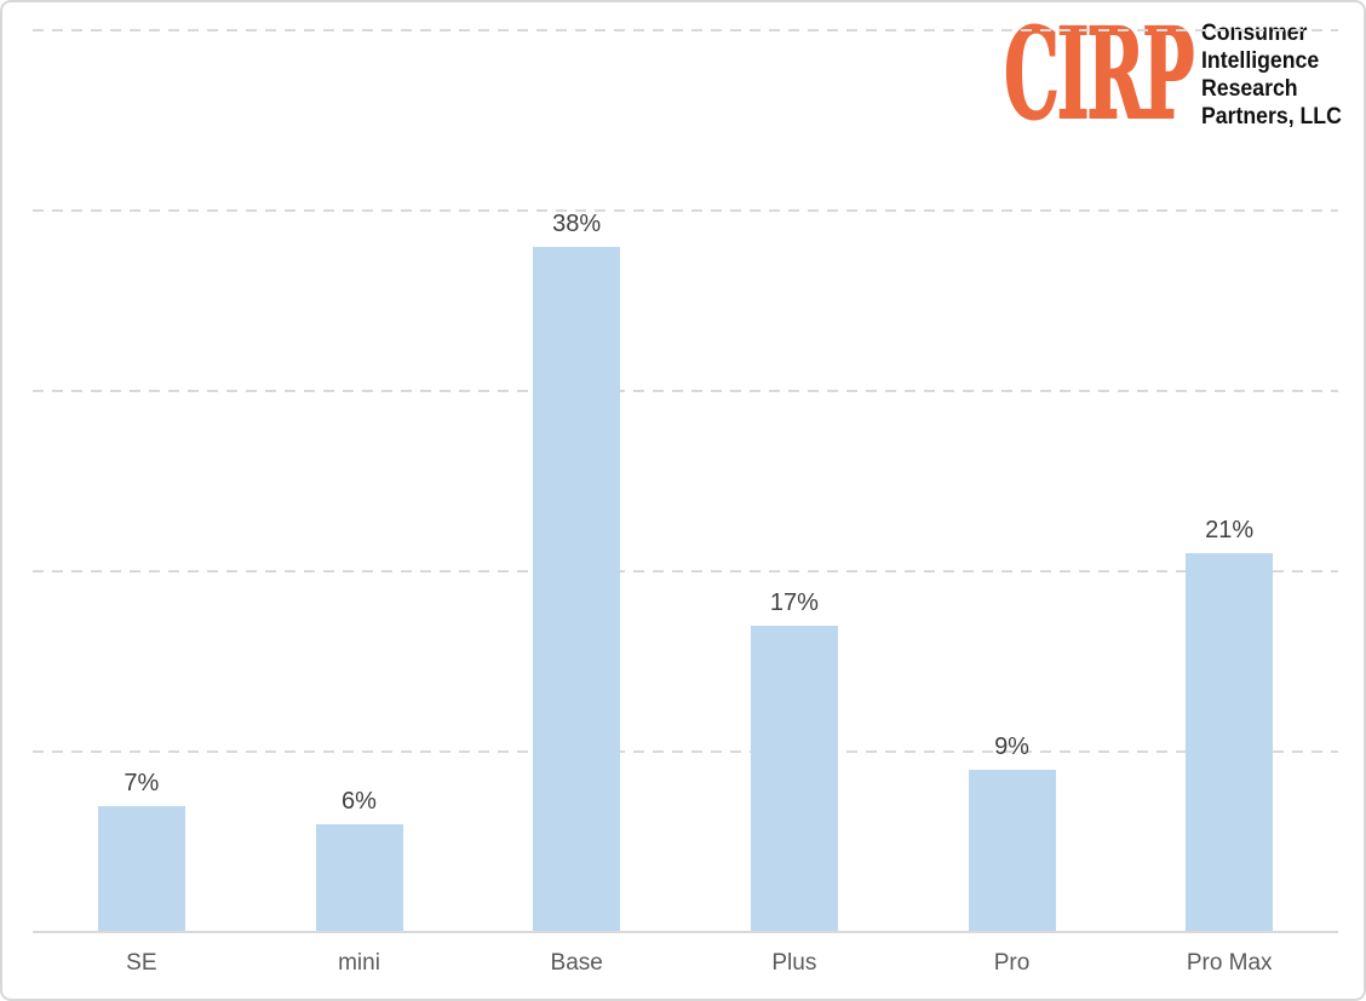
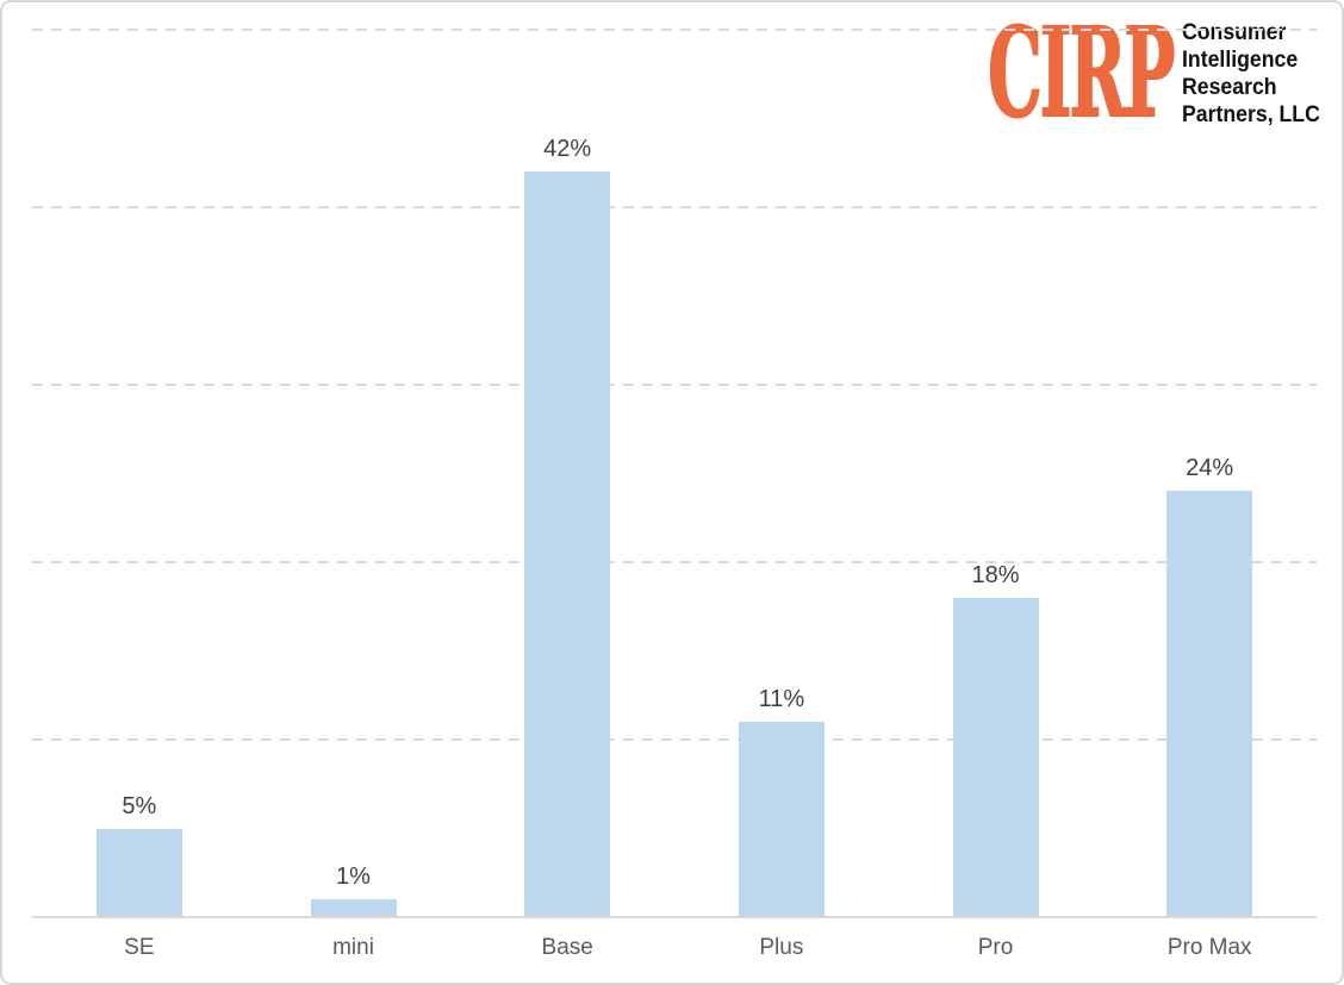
SE: 7% -> 5%
mini: 6% -> 1%
Base: 38% -> 42%
Plus: 17% -> 11%
Pro: 9% -> 18%
Pro Max: 21% -> 24%
